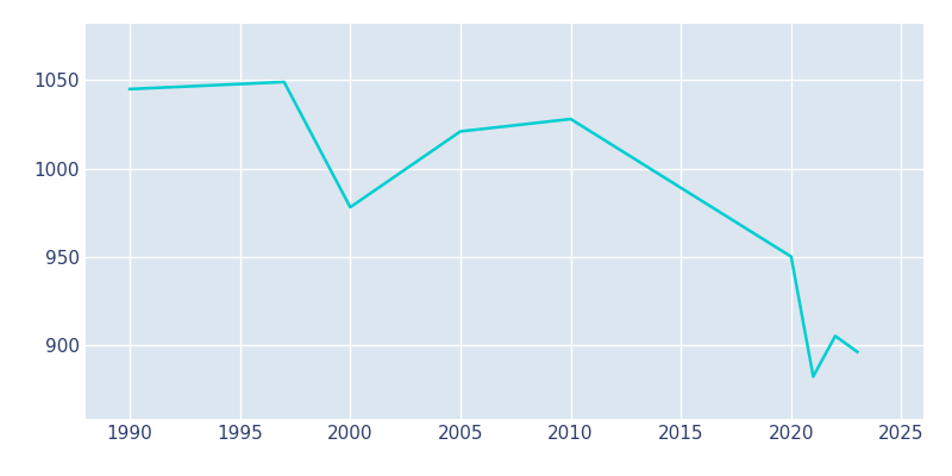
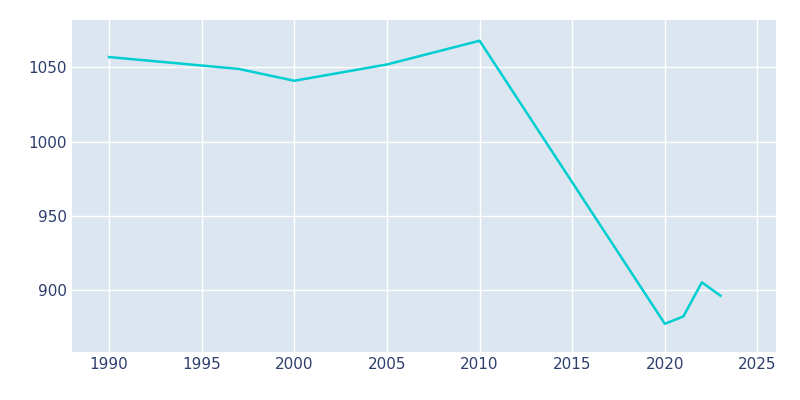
1990: 1045 -> 1057
2000: 978 -> 1041
2005: 1021 -> 1052
2010: 1028 -> 1068
2020: 950 -> 877
